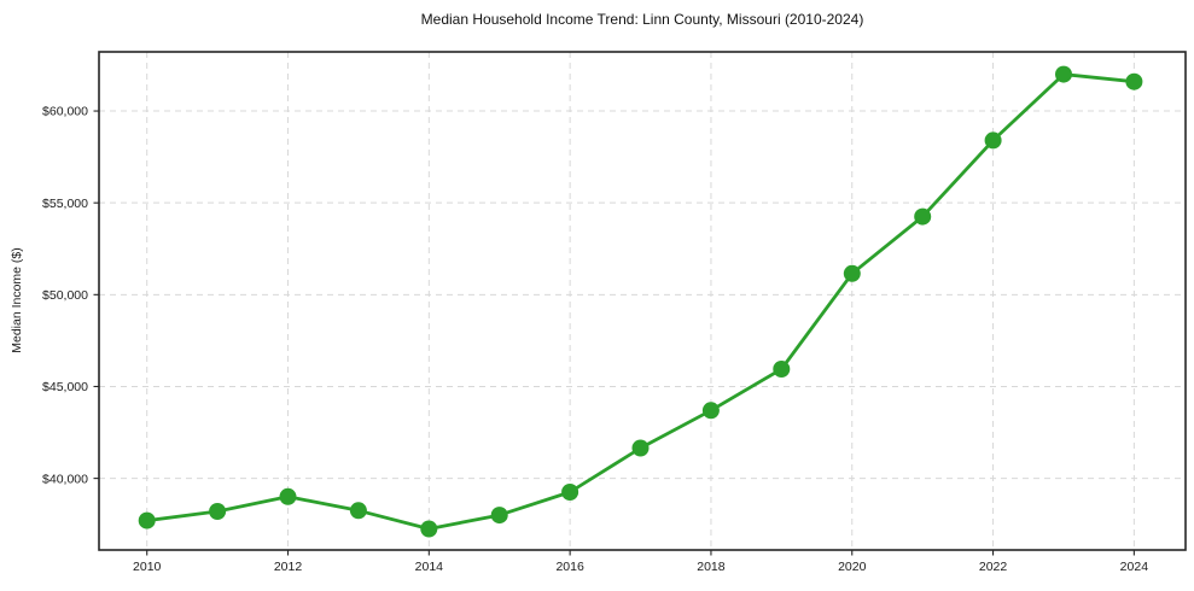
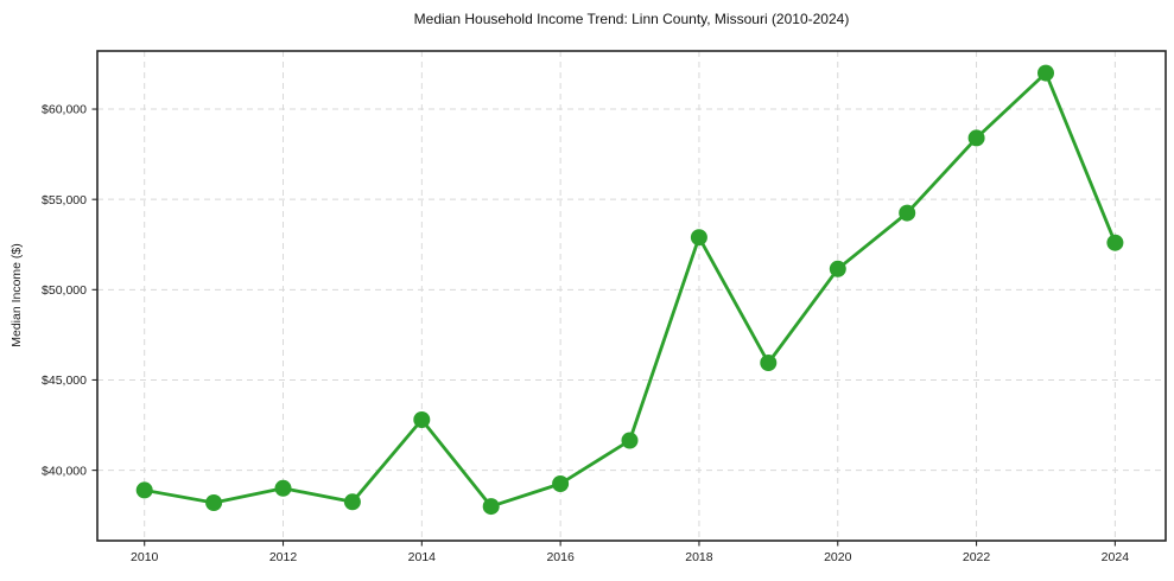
2010: $37700 -> $38900
2014: $37200 -> $42800
2018: $43700 -> $52900
2024: $61600 -> $52600
